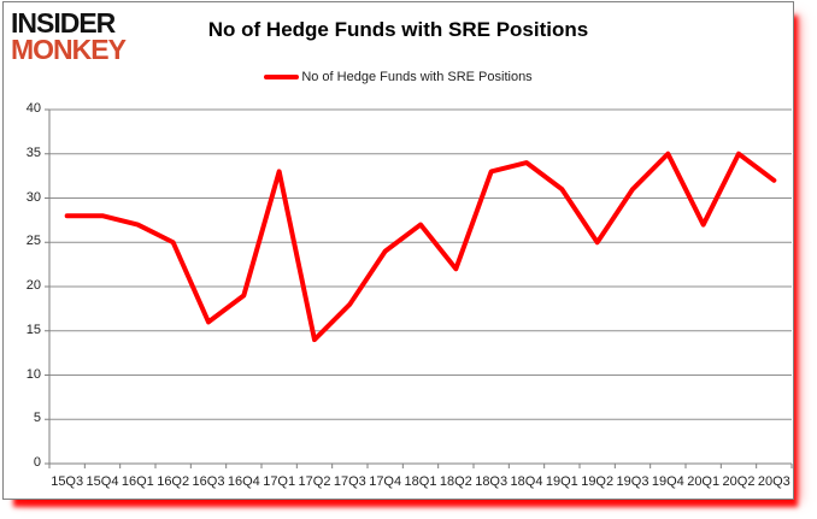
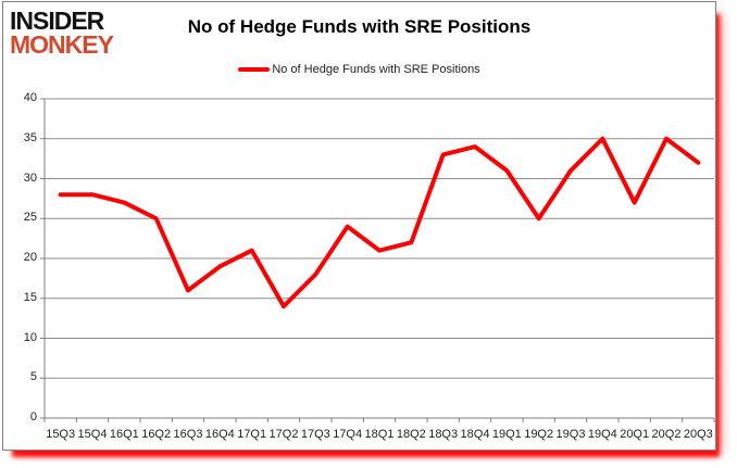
17Q1: 33 -> 21
18Q1: 27 -> 21
